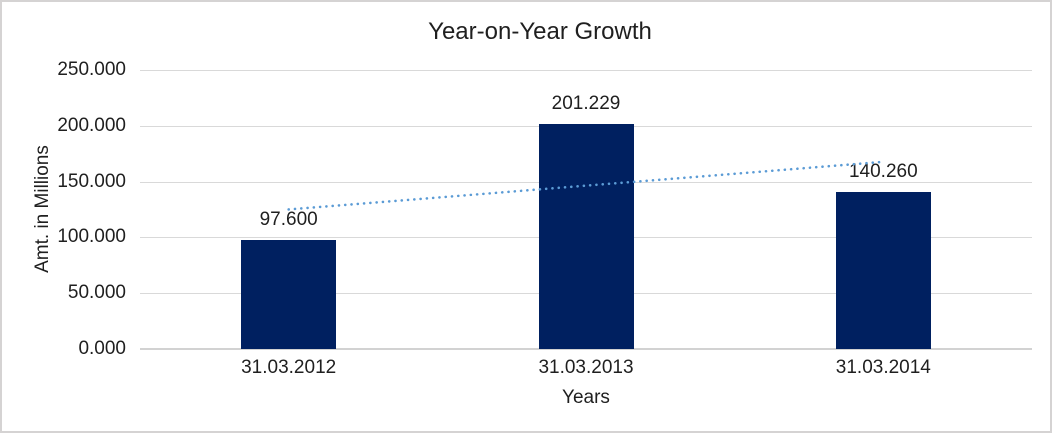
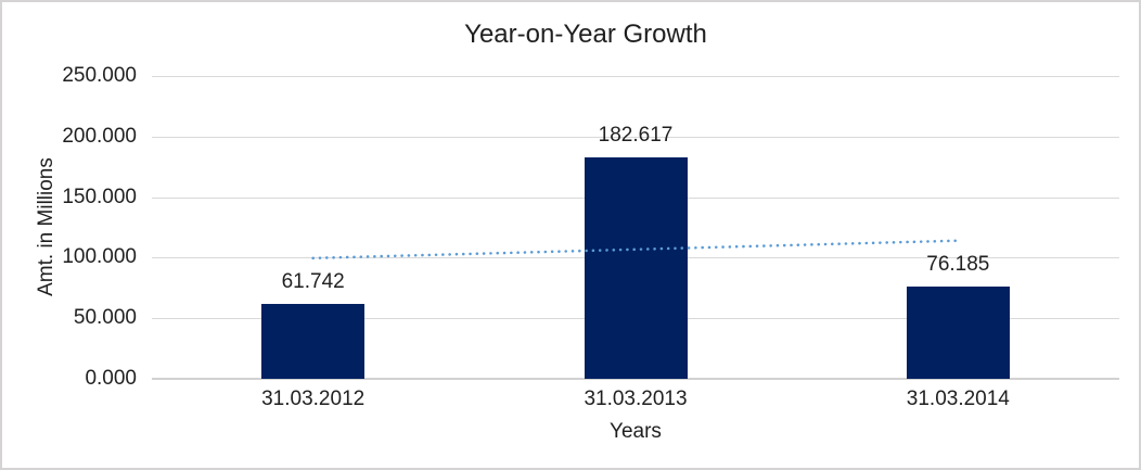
31.03.2012: 97.600 -> 61.742
31.03.2013: 201.229 -> 182.617
31.03.2014: 140.260 -> 76.185
